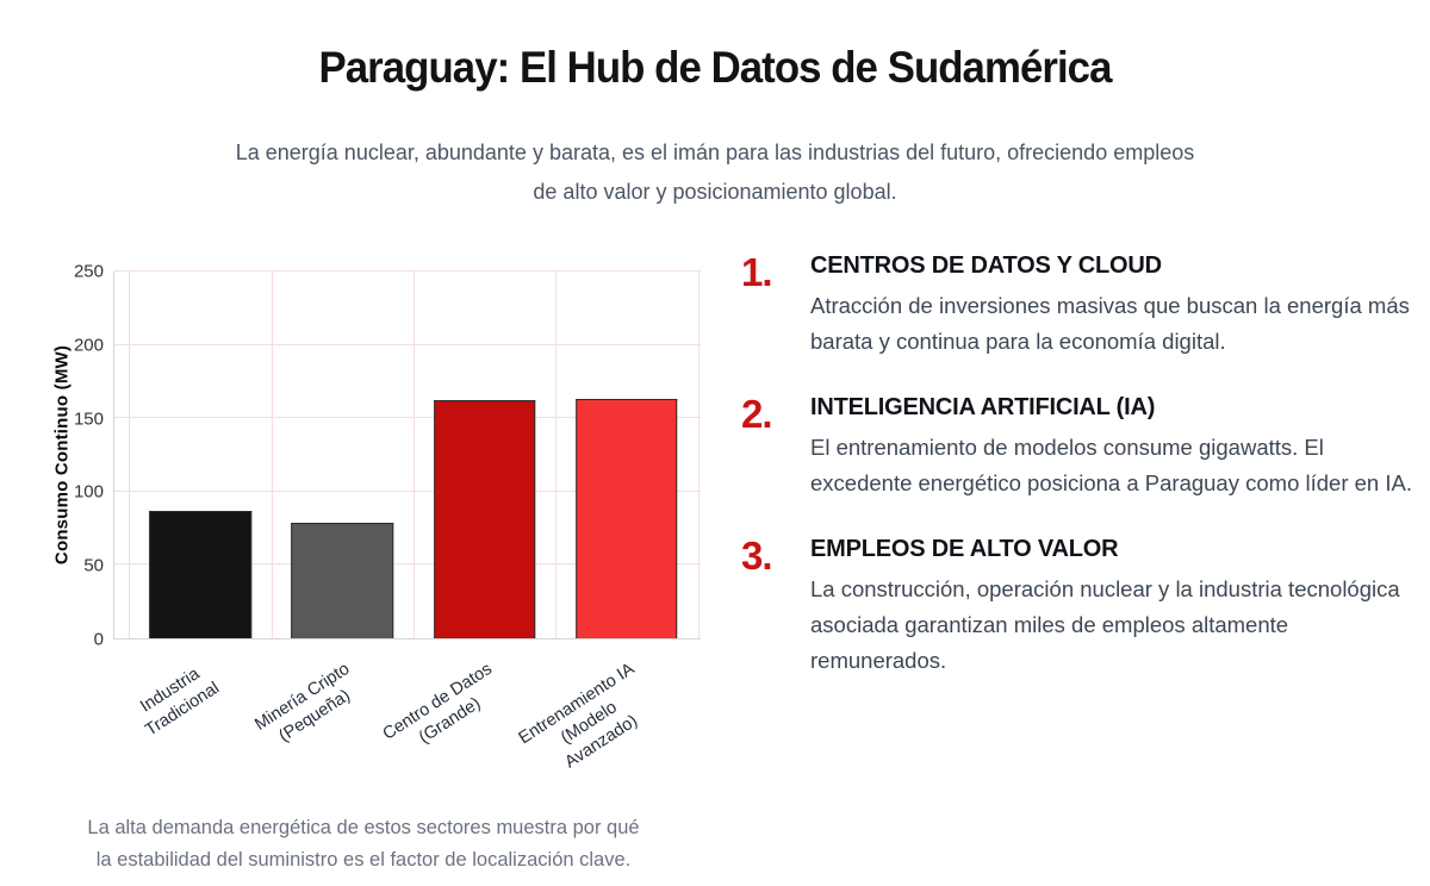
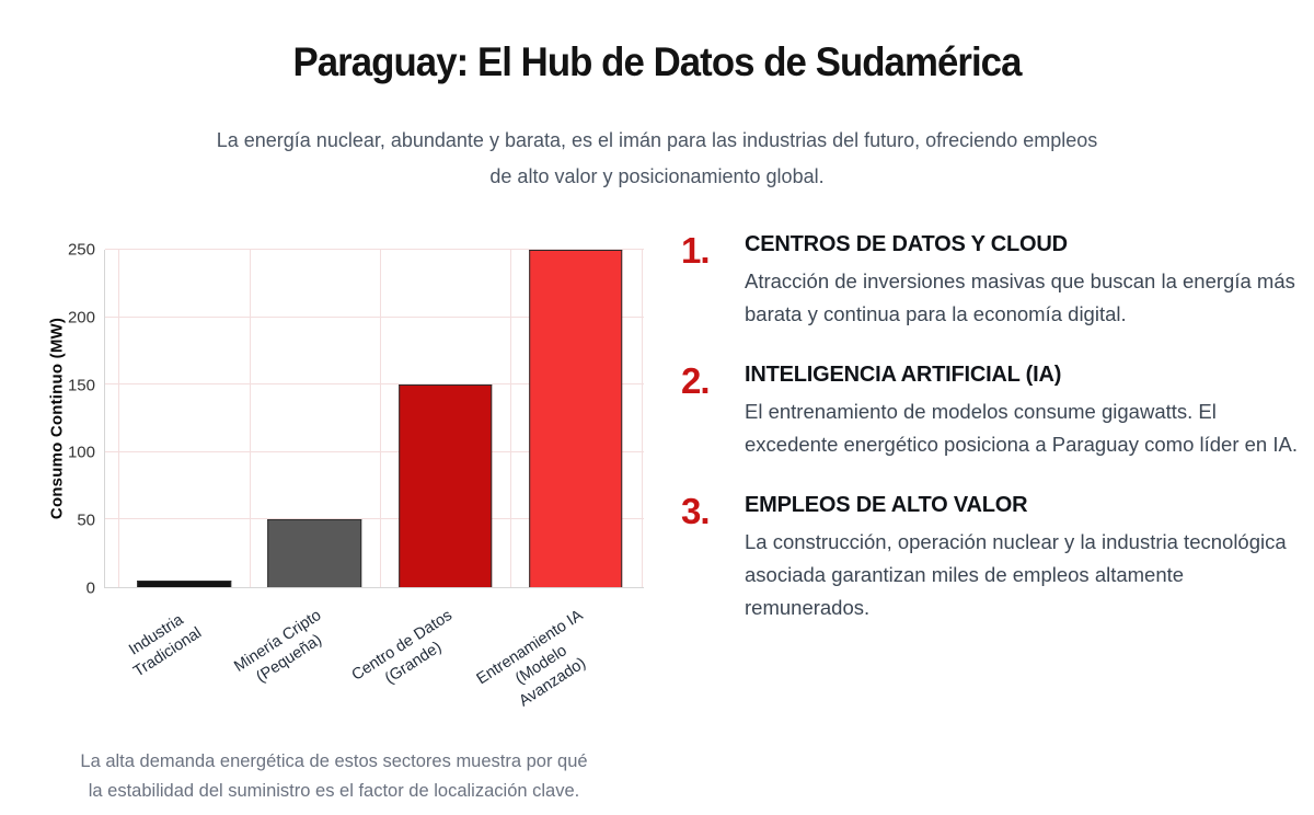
Industria Tradicional: 87 -> 5
Minería Cripto (Pequeña): 79 -> 50
Centro de Datos (Grande): 162 -> 150
Entrenamiento IA (Modelo Avanzado): 163 -> 250
